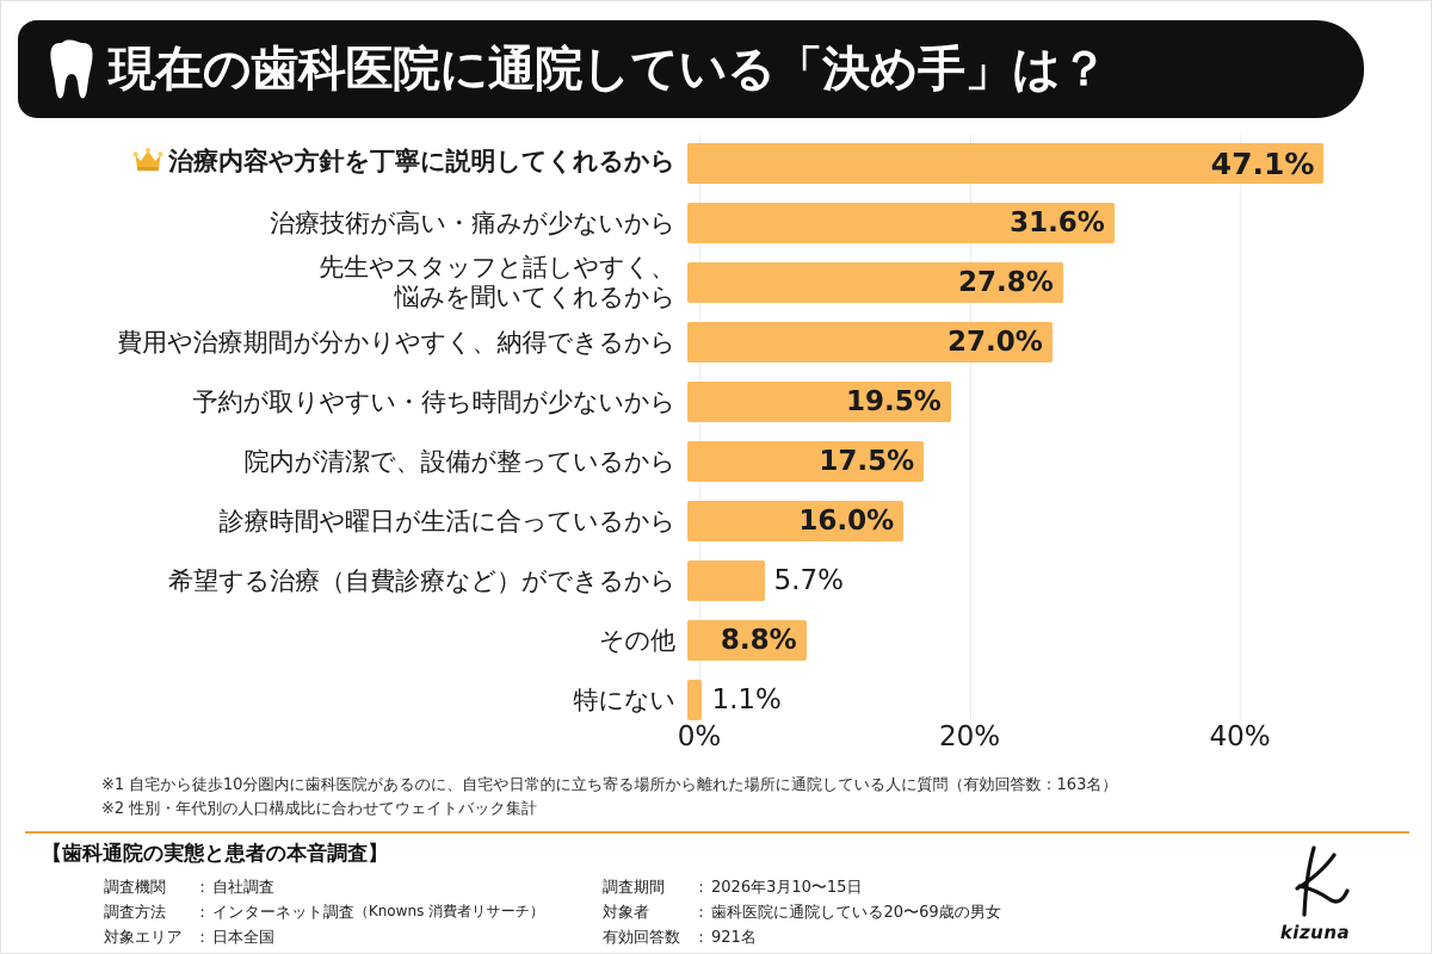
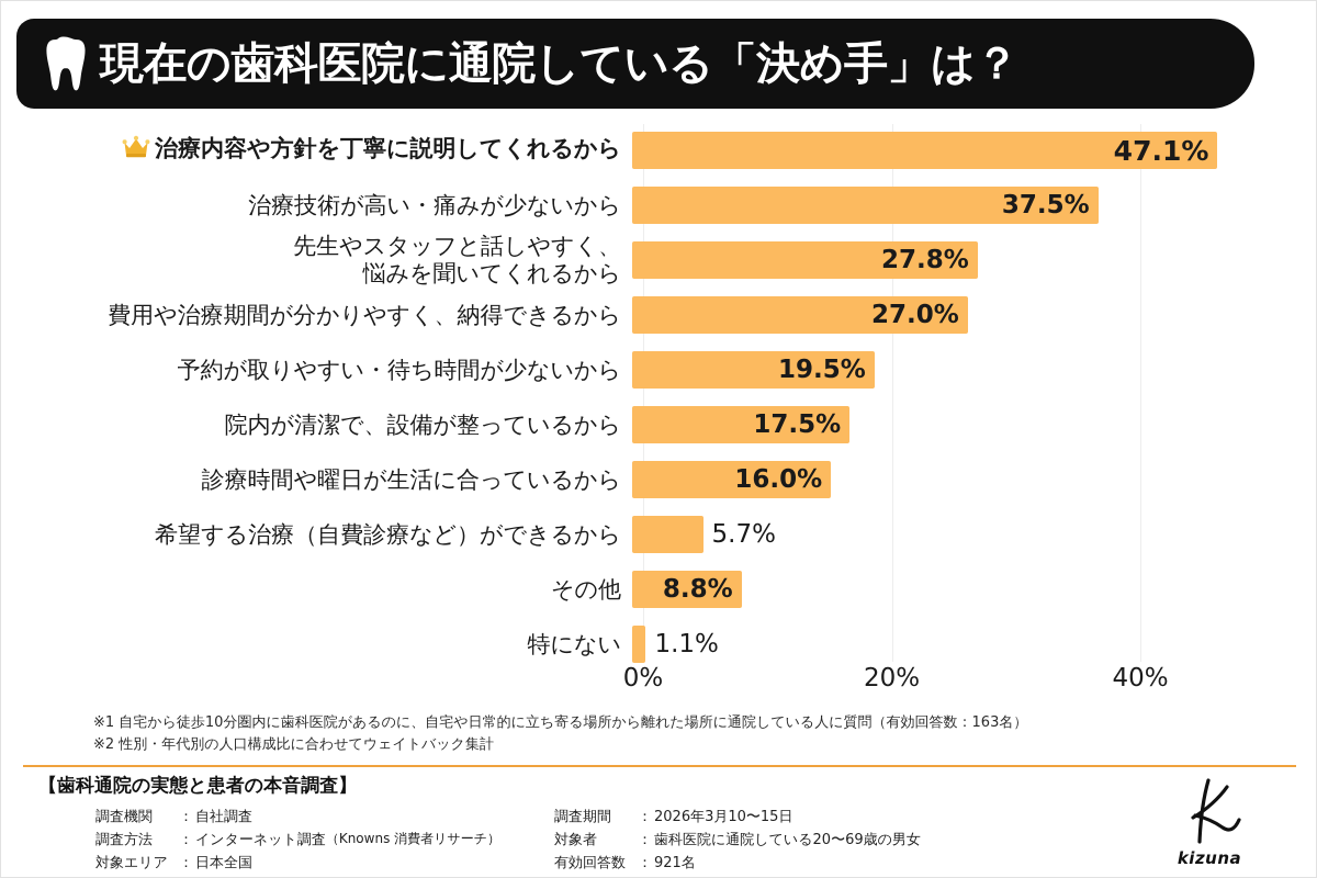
治療技術が高い・痛みが少ないから: 31.6% -> 37.5%
